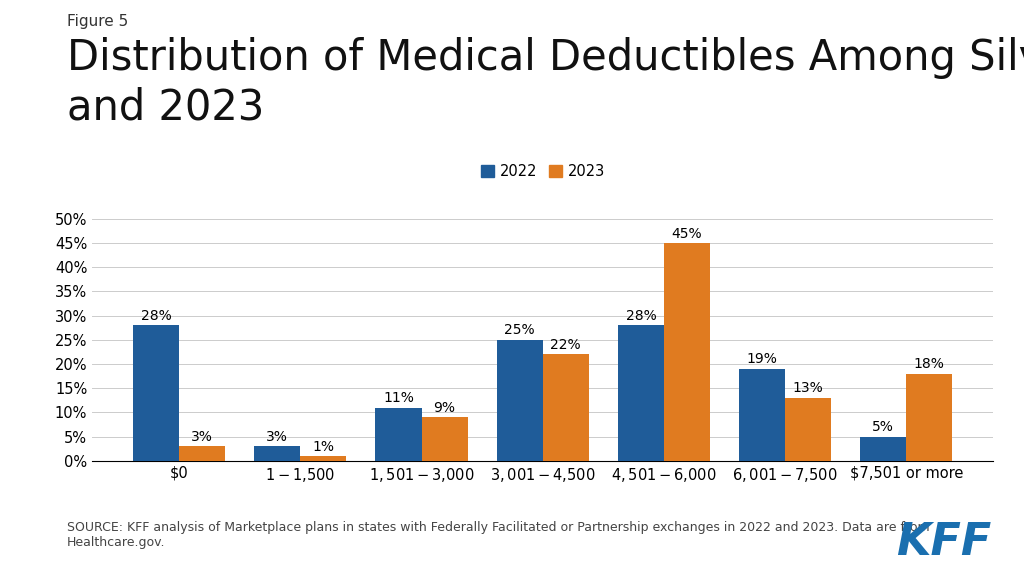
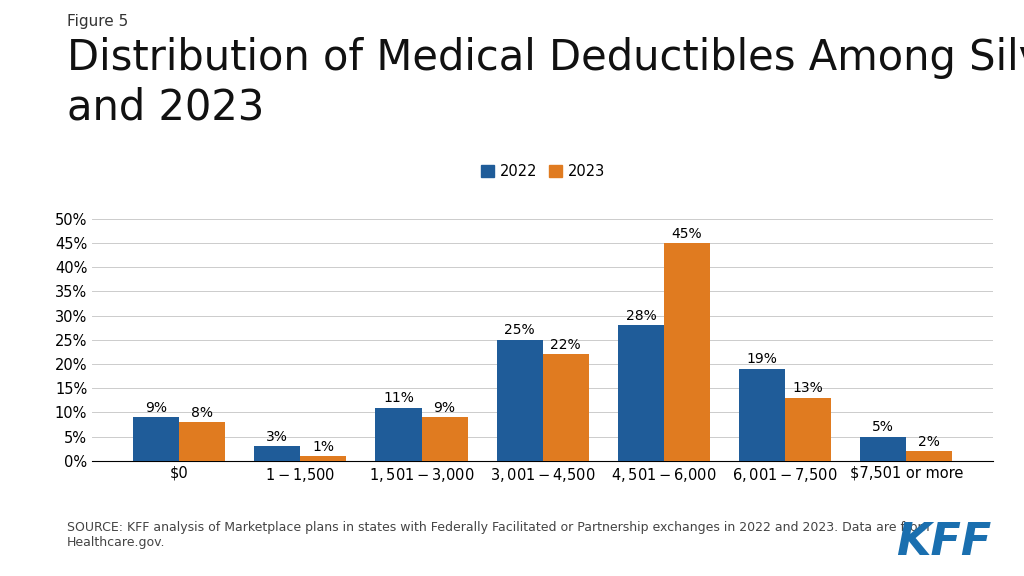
2022/$0: 28% -> 9%
2023/$0: 3% -> 8%
2023/$7,501 or more: 18% -> 2%
